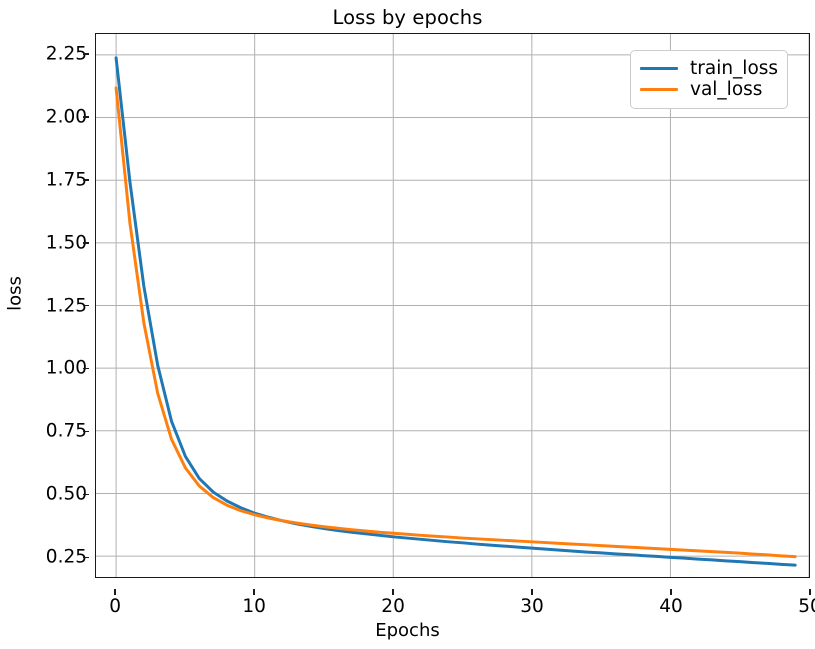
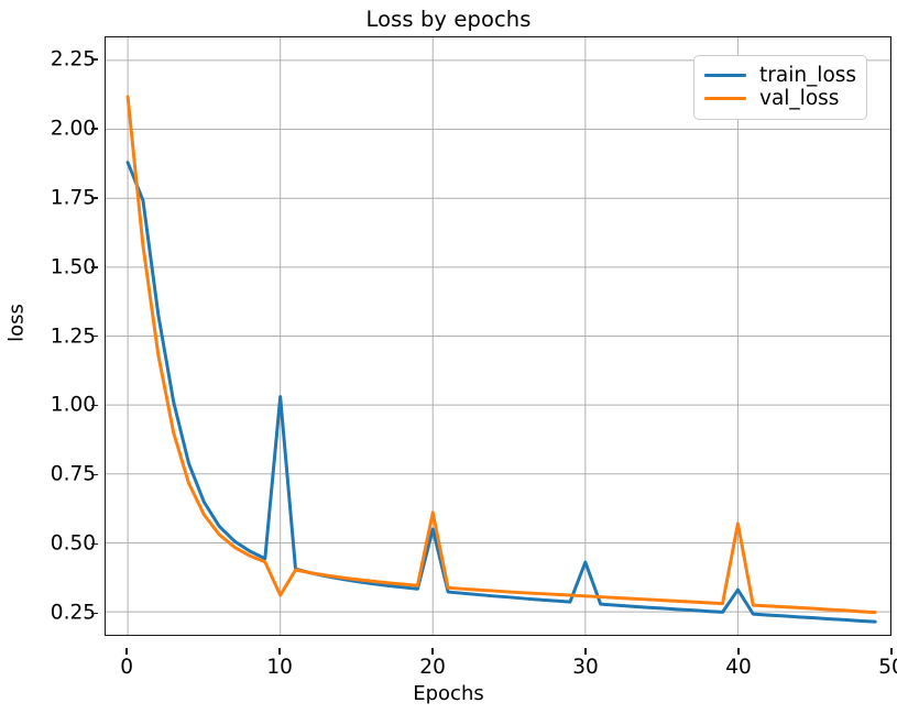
train_loss/0: 2.24 -> 1.88
train_loss/10: 0.42 -> 1.03
val_loss/10: 0.41 -> 0.31
train_loss/20: 0.33 -> 0.55
val_loss/20: 0.34 -> 0.61
train_loss/30: 0.28 -> 0.43
train_loss/40: 0.24 -> 0.33
val_loss/40: 0.28 -> 0.57
